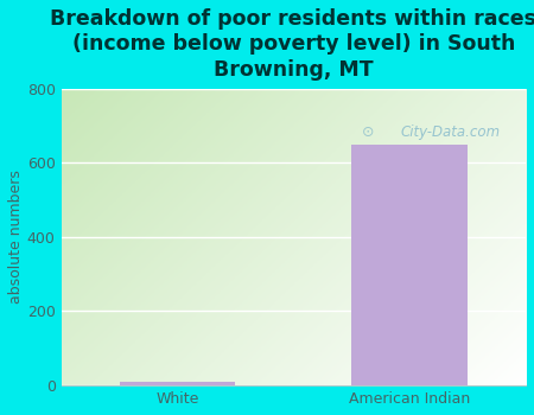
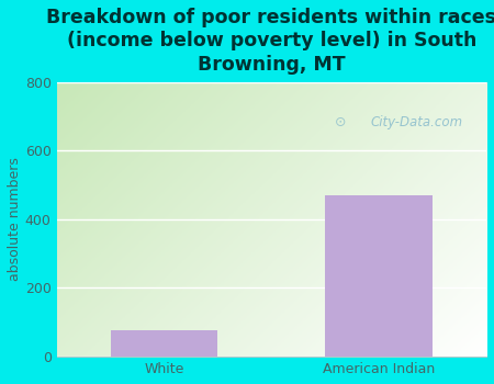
White: 7 -> 75
American Indian: 648 -> 470
